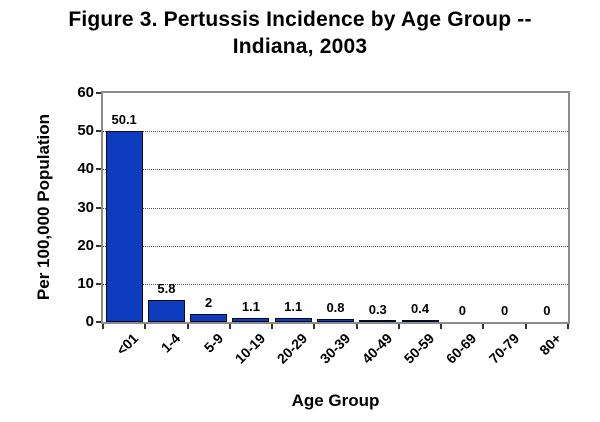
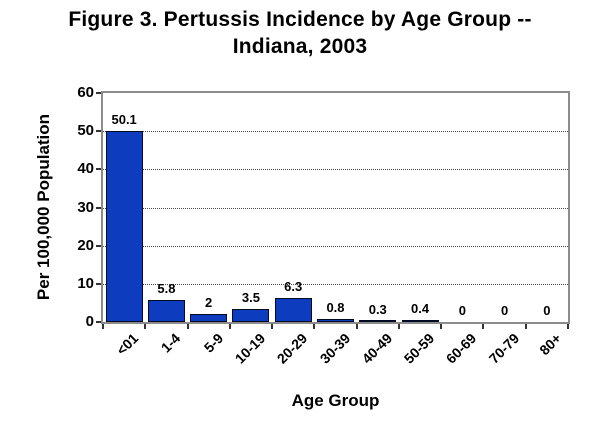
10-19: 1.1 -> 3.5
20-29: 1.1 -> 6.3
